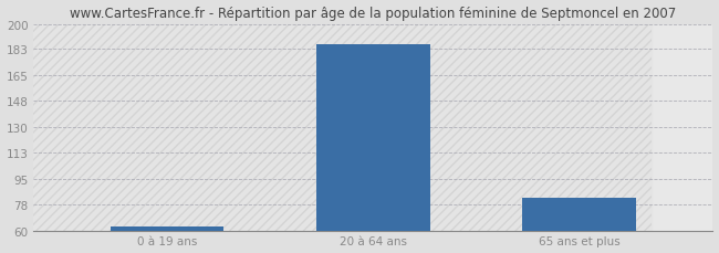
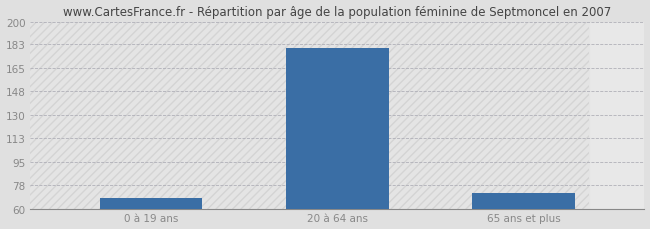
0 à 19 ans: 63 -> 68
20 à 64 ans: 186 -> 180
65 ans et plus: 82 -> 72
